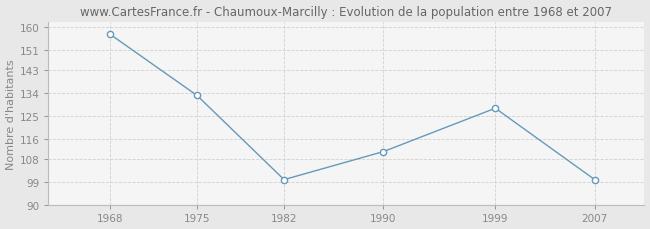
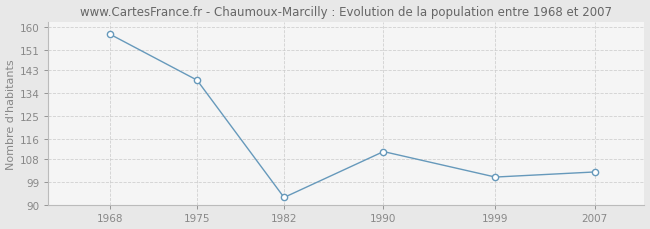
1975: 133 -> 139
1982: 100 -> 93
1999: 128 -> 101
2007: 100 -> 103
